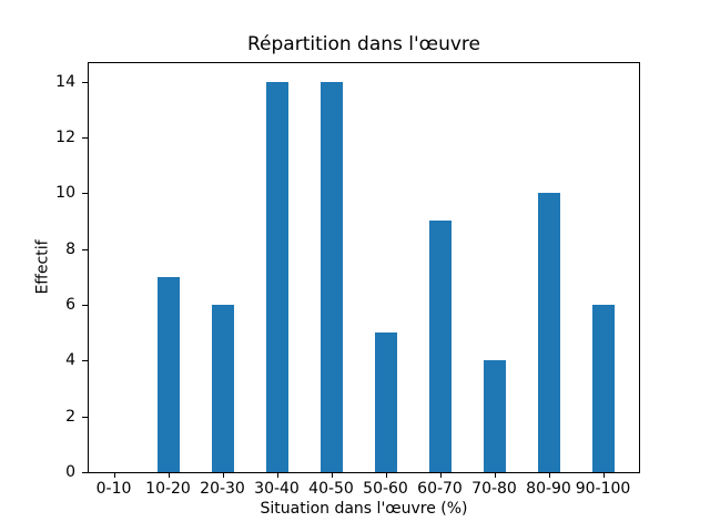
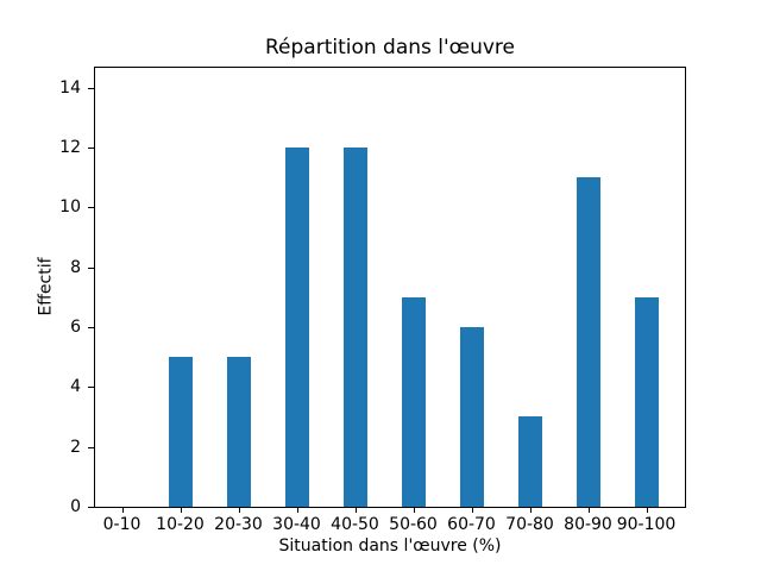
10-20: 7 -> 5
20-30: 6 -> 5
30-40: 14 -> 12
40-50: 14 -> 12
50-60: 5 -> 7
60-70: 9 -> 6
70-80: 4 -> 3
80-90: 10 -> 11
90-100: 6 -> 7
